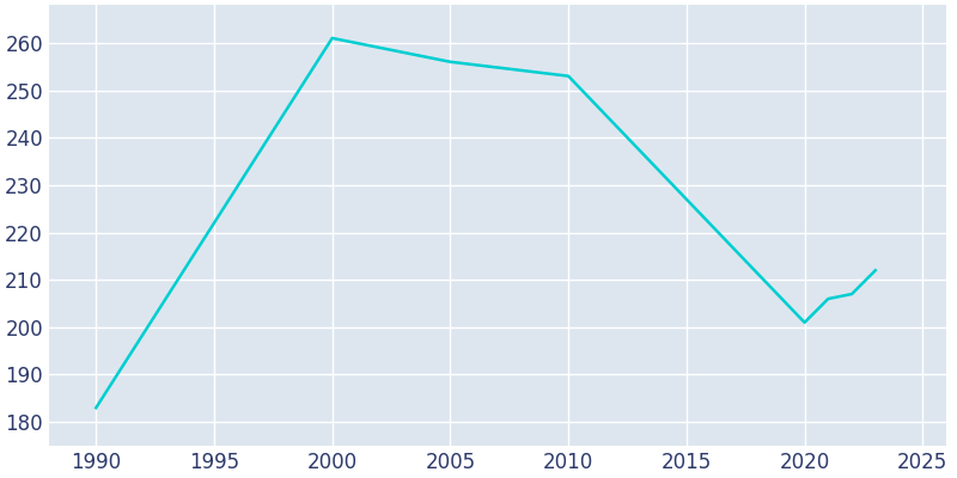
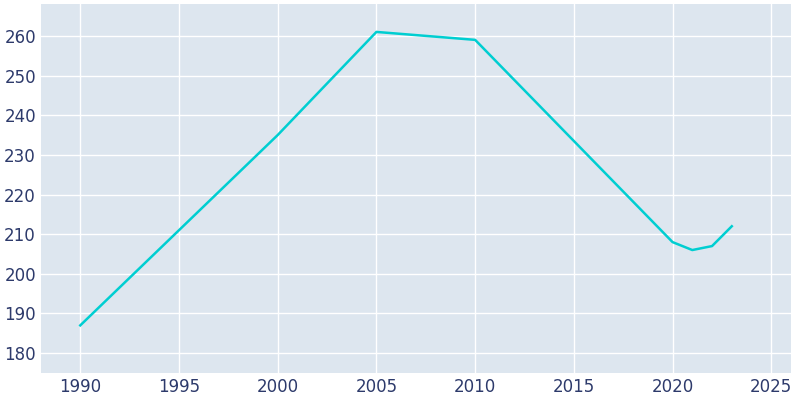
1990: 183 -> 187
2000: 261 -> 235
2005: 256 -> 261
2010: 253 -> 259
2020: 201 -> 208
